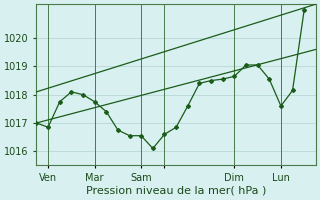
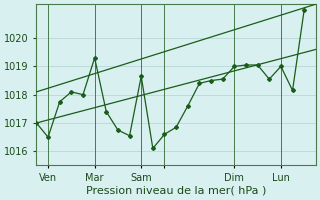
Ven: 1016.85 -> 1016.50
Mar: 1017.75 -> 1019.30
Sam: 1016.55 -> 1018.65
Dim: 1018.65 -> 1019.00
Lun: 1017.60 -> 1019.00
